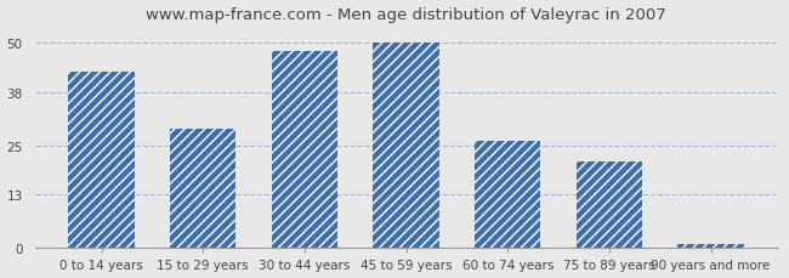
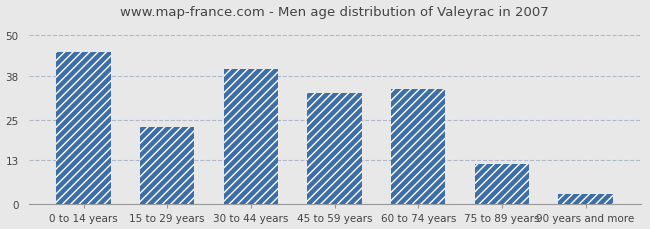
0 to 14 years: 43 -> 45
15 to 29 years: 29 -> 23
30 to 44 years: 48 -> 40
45 to 59 years: 50 -> 33
60 to 74 years: 26 -> 34
75 to 89 years: 21 -> 12
90 years and more: 1 -> 3
